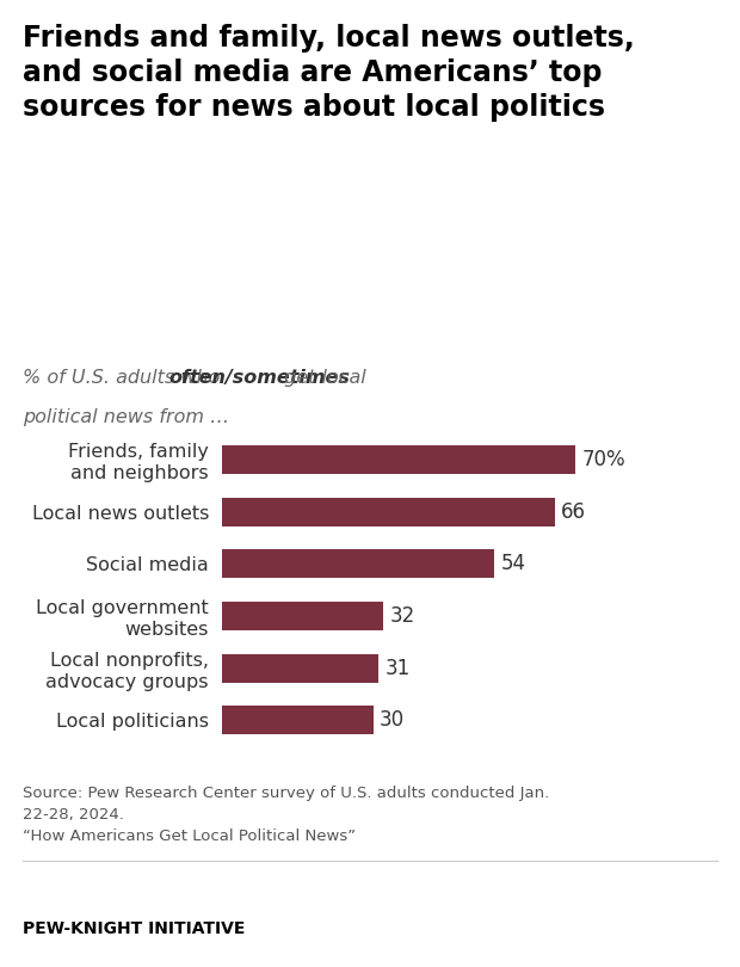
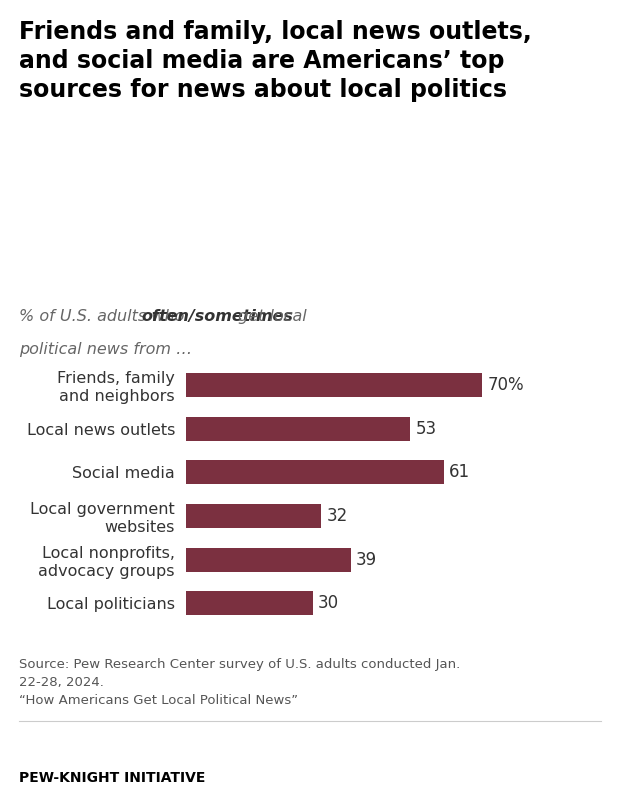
Local news outlets: 66 -> 53
Social media: 54 -> 61
Local nonprofits, advocacy groups: 31 -> 39
